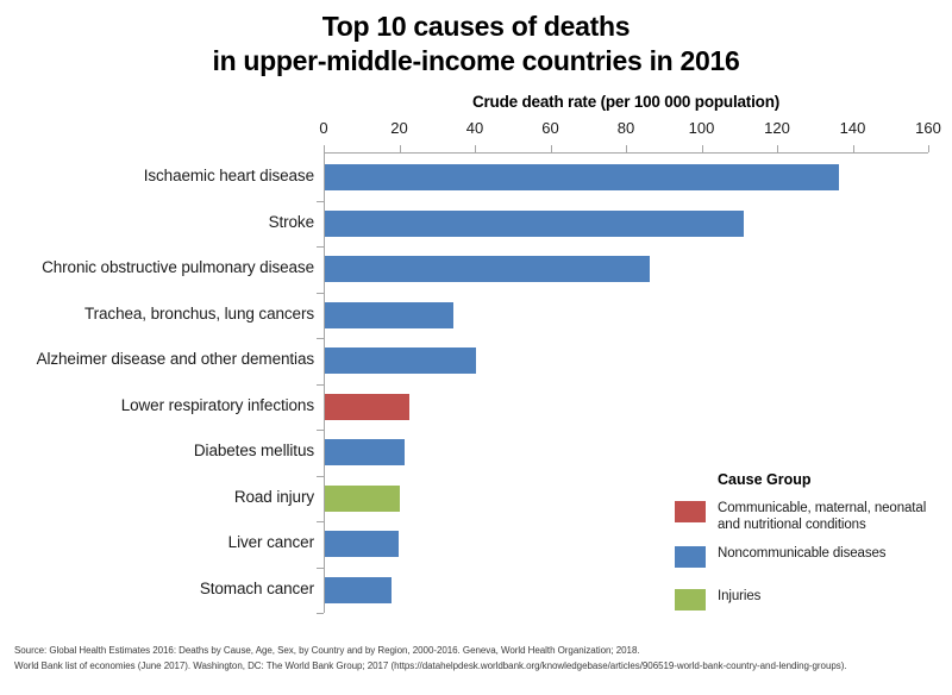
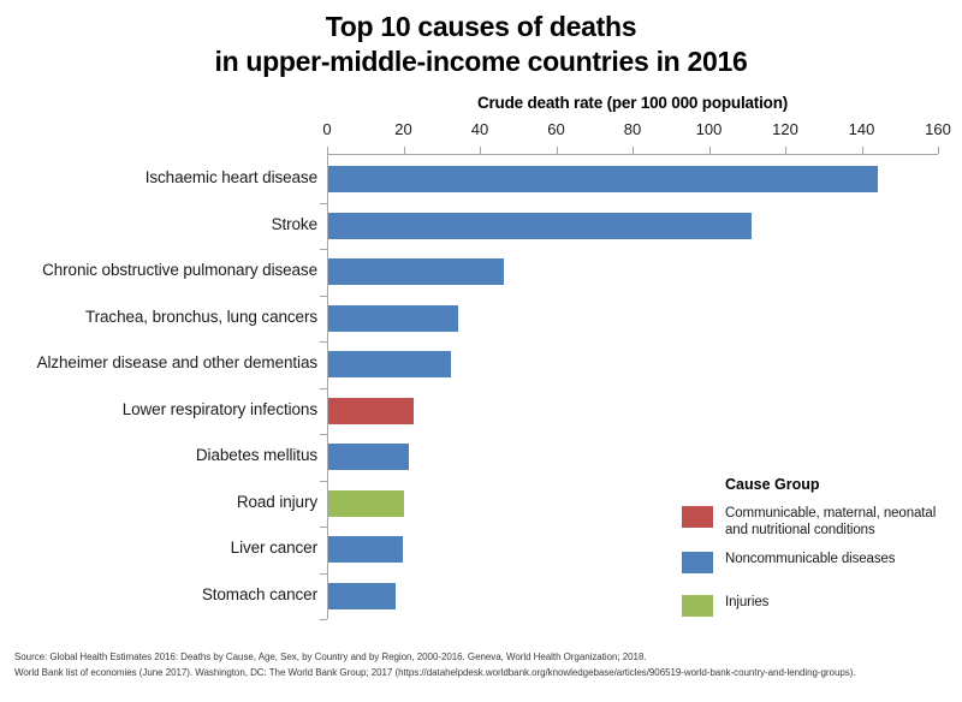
Ischaemic heart disease: 136 -> 144
Chronic obstructive pulmonary disease: 86 -> 46
Alzheimer disease and other dementias: 40 -> 32
